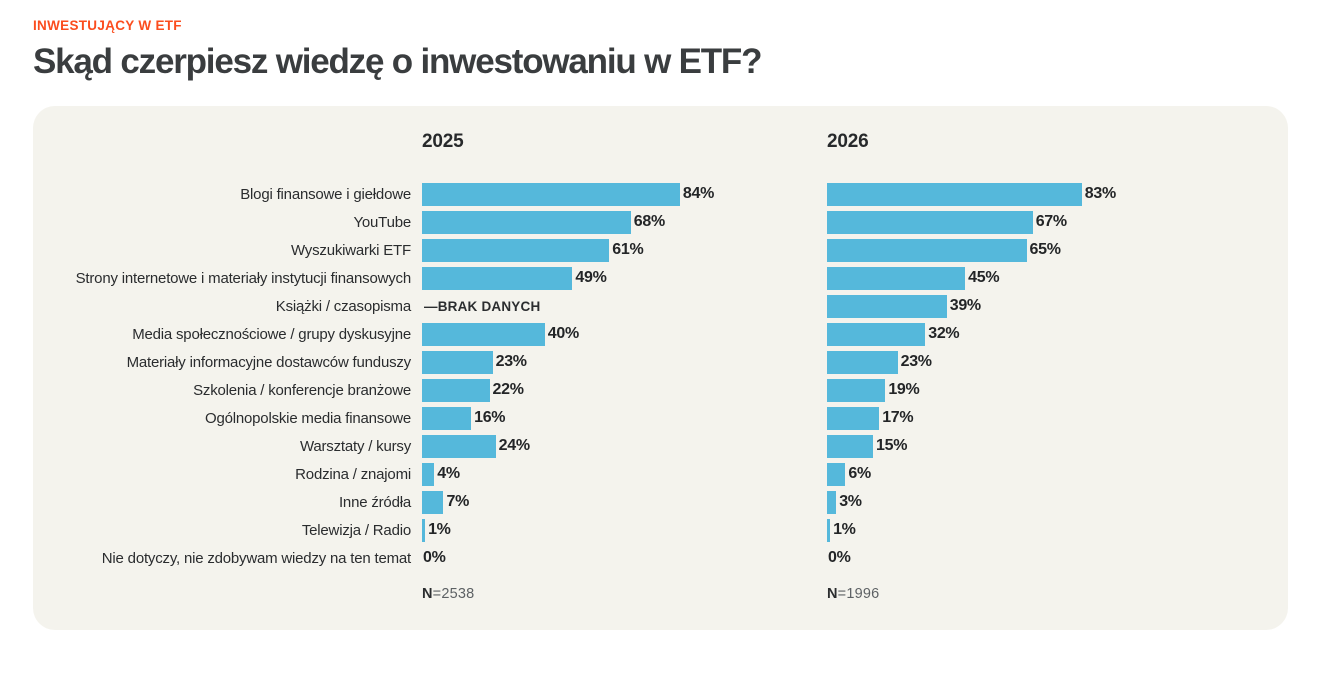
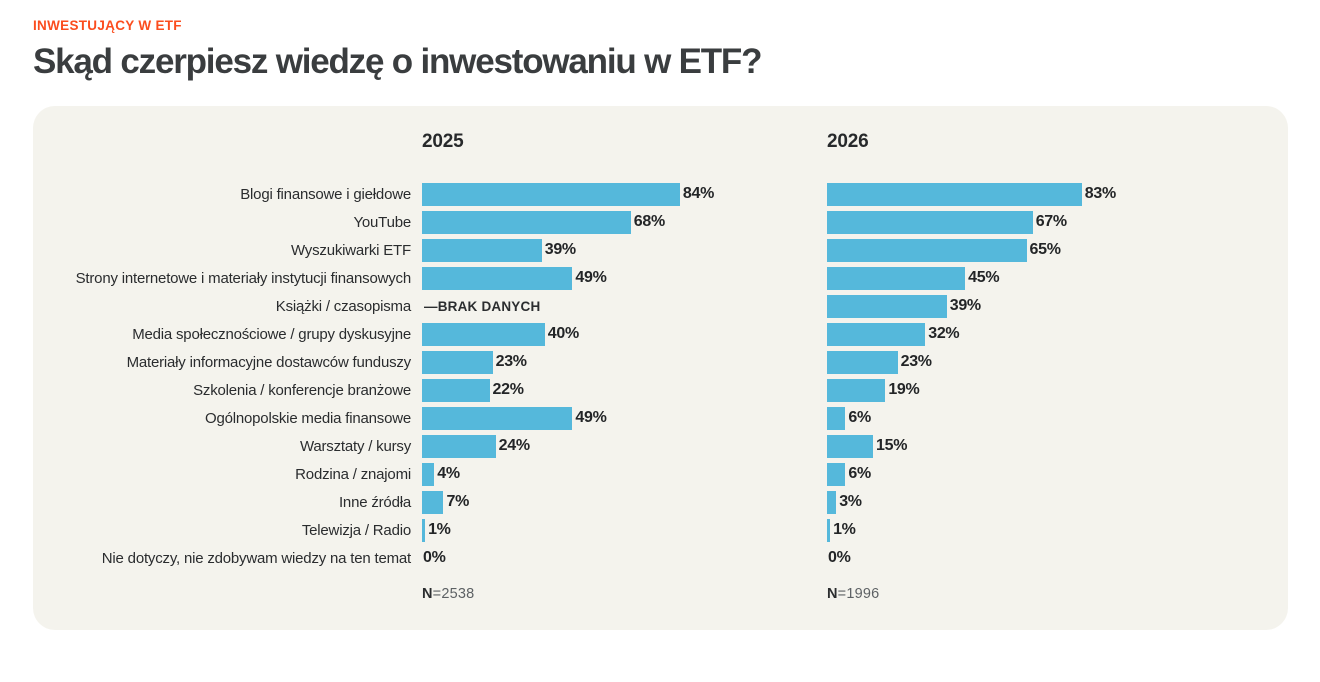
2025/Wyszukiwarki ETF: 61% -> 39%
2025/Ogólnopolskie media finansowe: 16% -> 49%
2026/Ogólnopolskie media finansowe: 17% -> 6%
